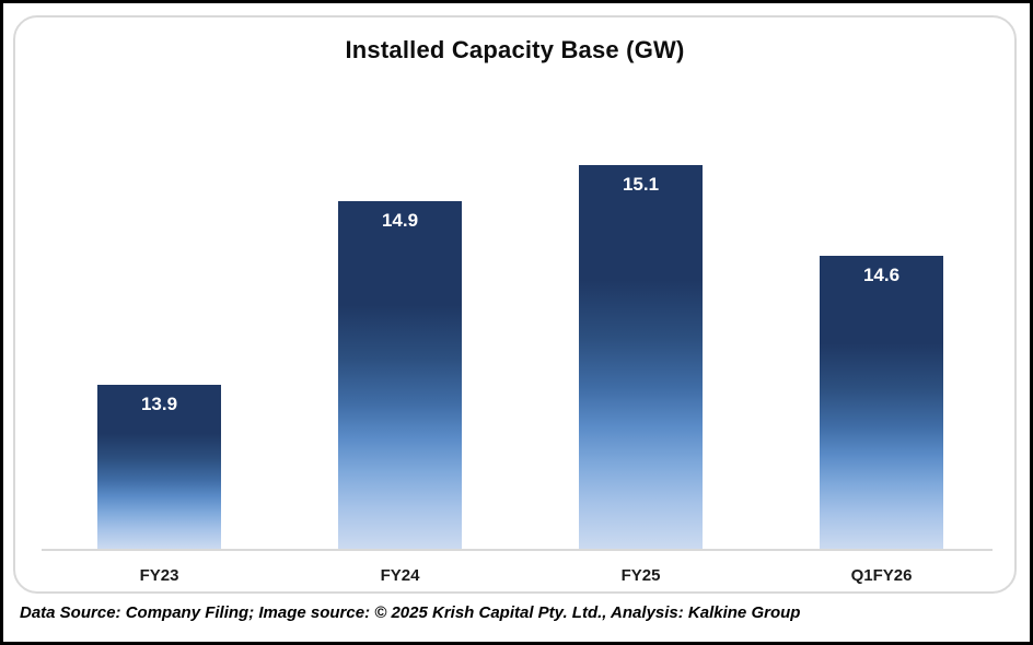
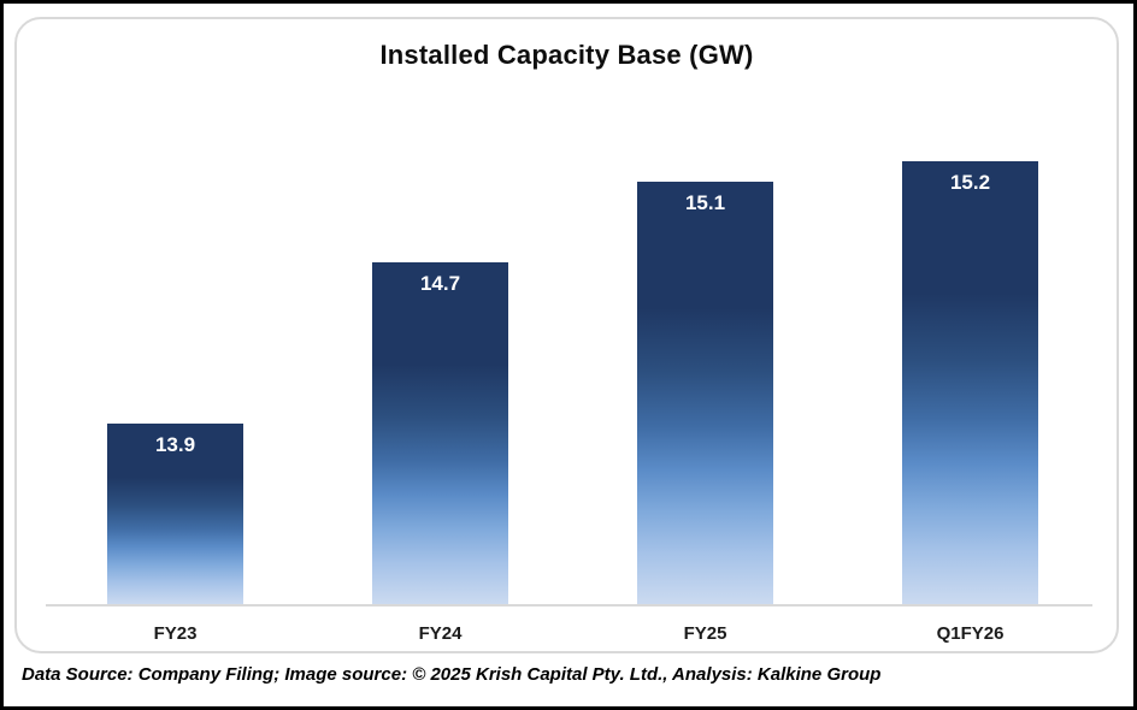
FY24: 14.9 -> 14.7
Q1FY26: 14.6 -> 15.2
